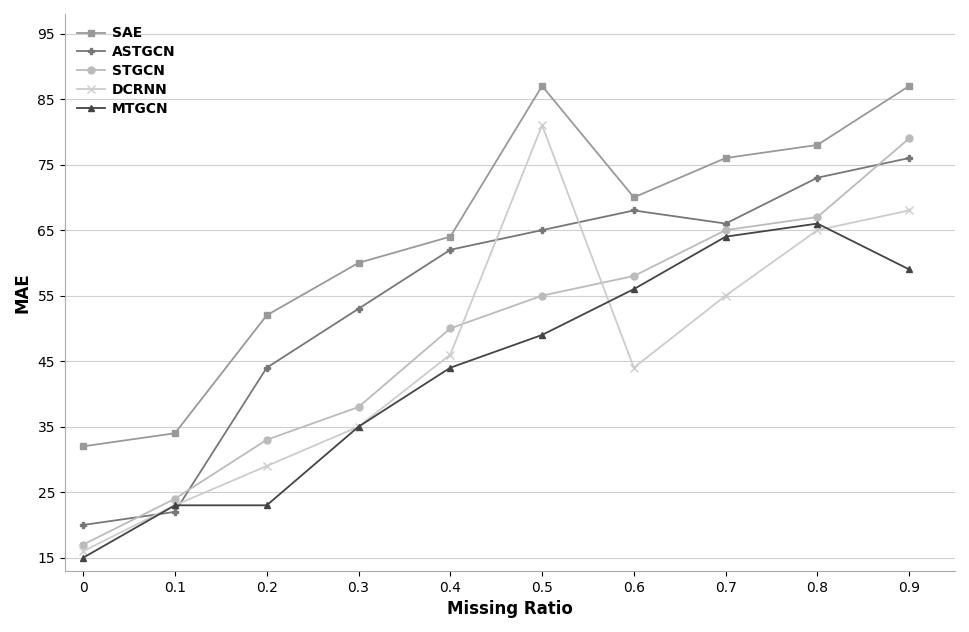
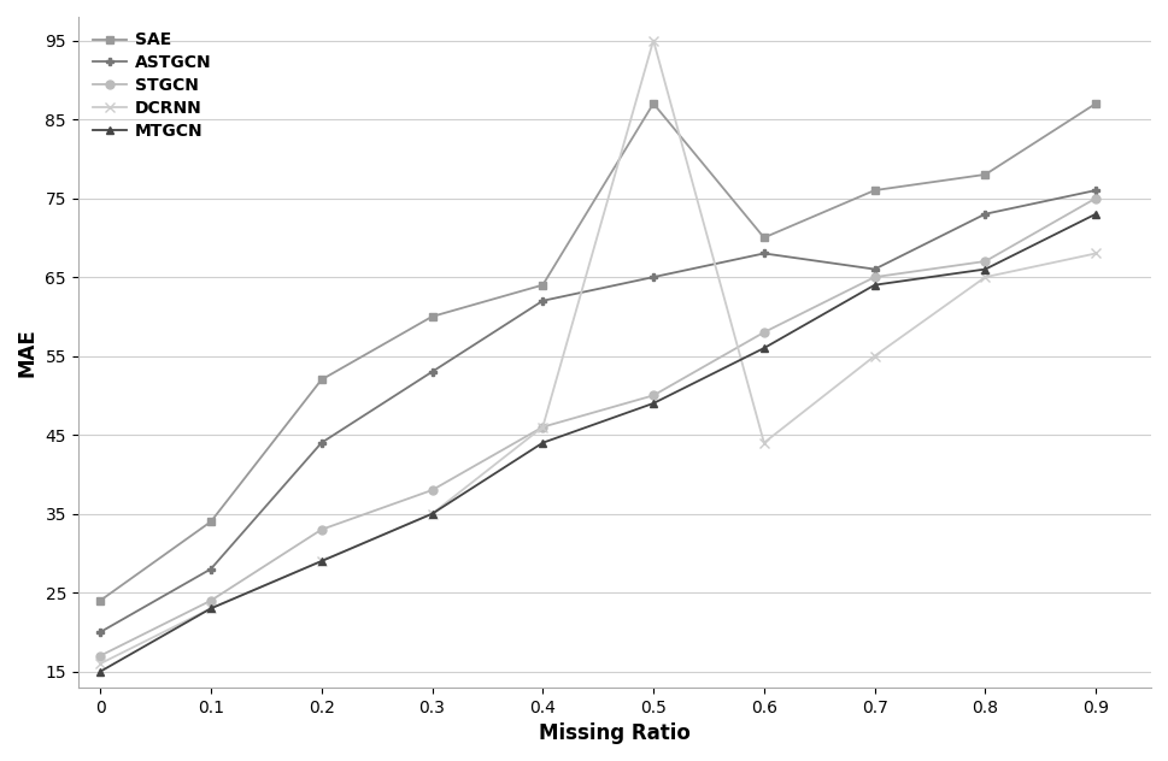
SAE/0: 32 -> 24
ASTGCN/0.1: 22 -> 28
MTGCN/0.2: 23 -> 29
STGCN/0.4: 50 -> 46
STGCN/0.5: 55 -> 50
DCRNN/0.5: 81 -> 95
STGCN/0.9: 79 -> 75
MTGCN/0.9: 59 -> 73
